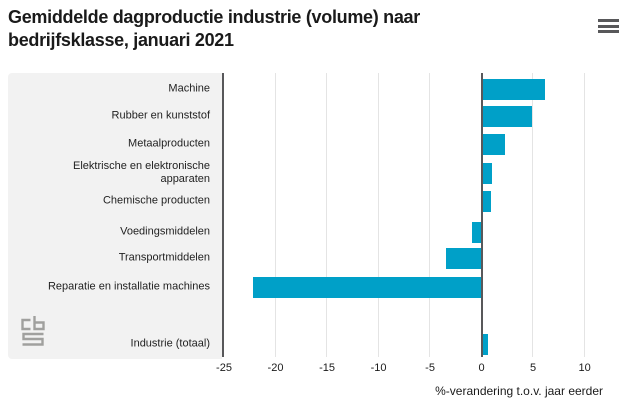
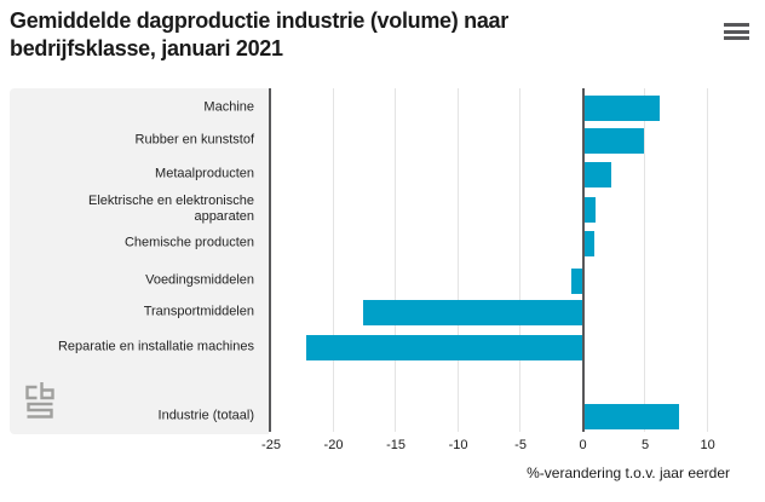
Transportmiddelen: -3.5 -> -17.6
Industrie (totaal): 0.6 -> 7.7
